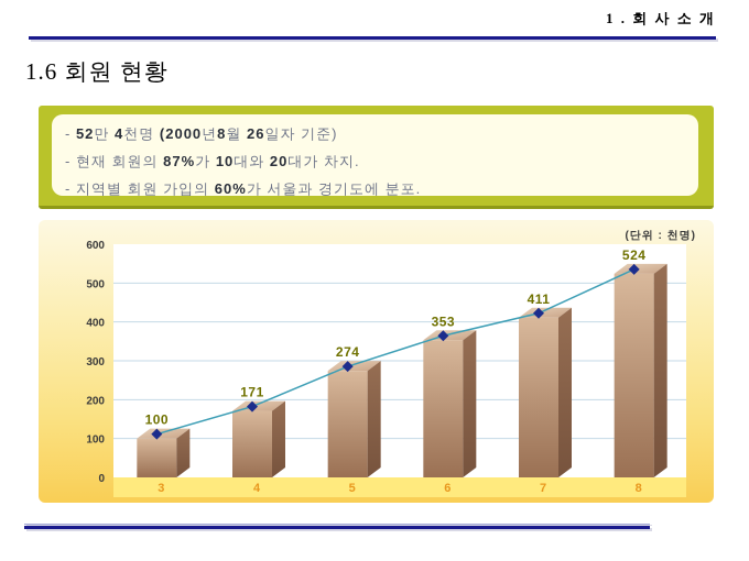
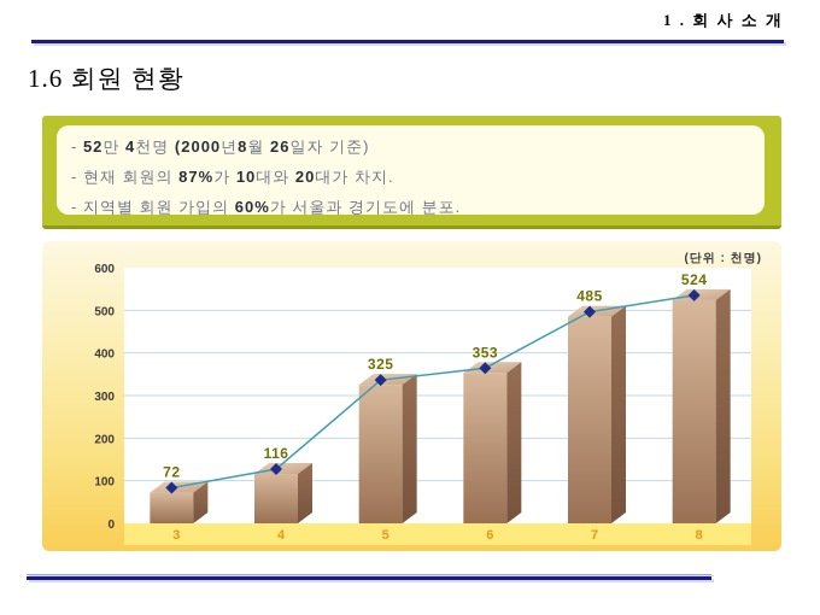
3: 100 -> 72
4: 171 -> 116
5: 274 -> 325
7: 411 -> 485
